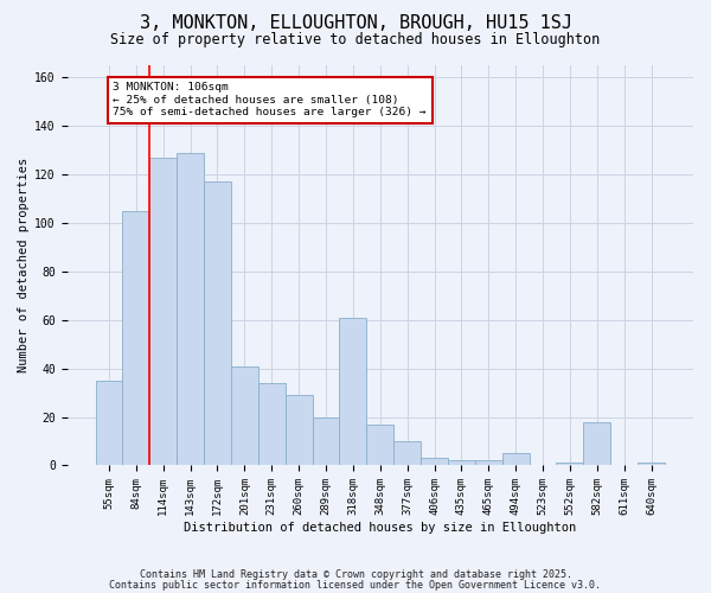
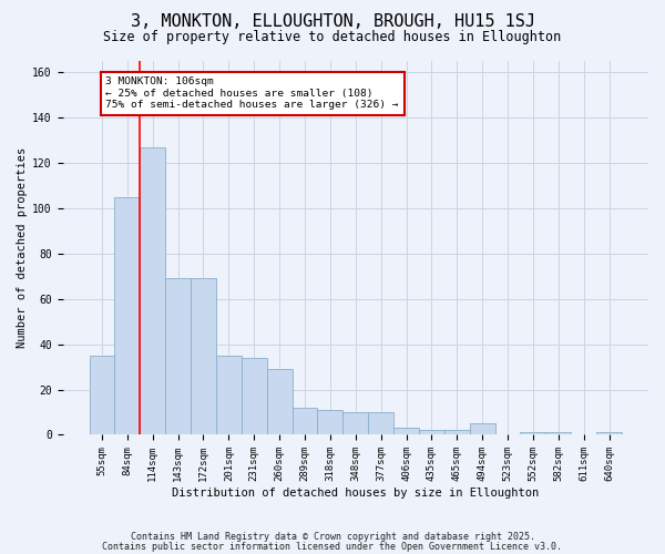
143sqm: 129 -> 69
172sqm: 117 -> 69
201sqm: 41 -> 35
289sqm: 20 -> 12
318sqm: 61 -> 11
348sqm: 17 -> 10
582sqm: 18 -> 1
